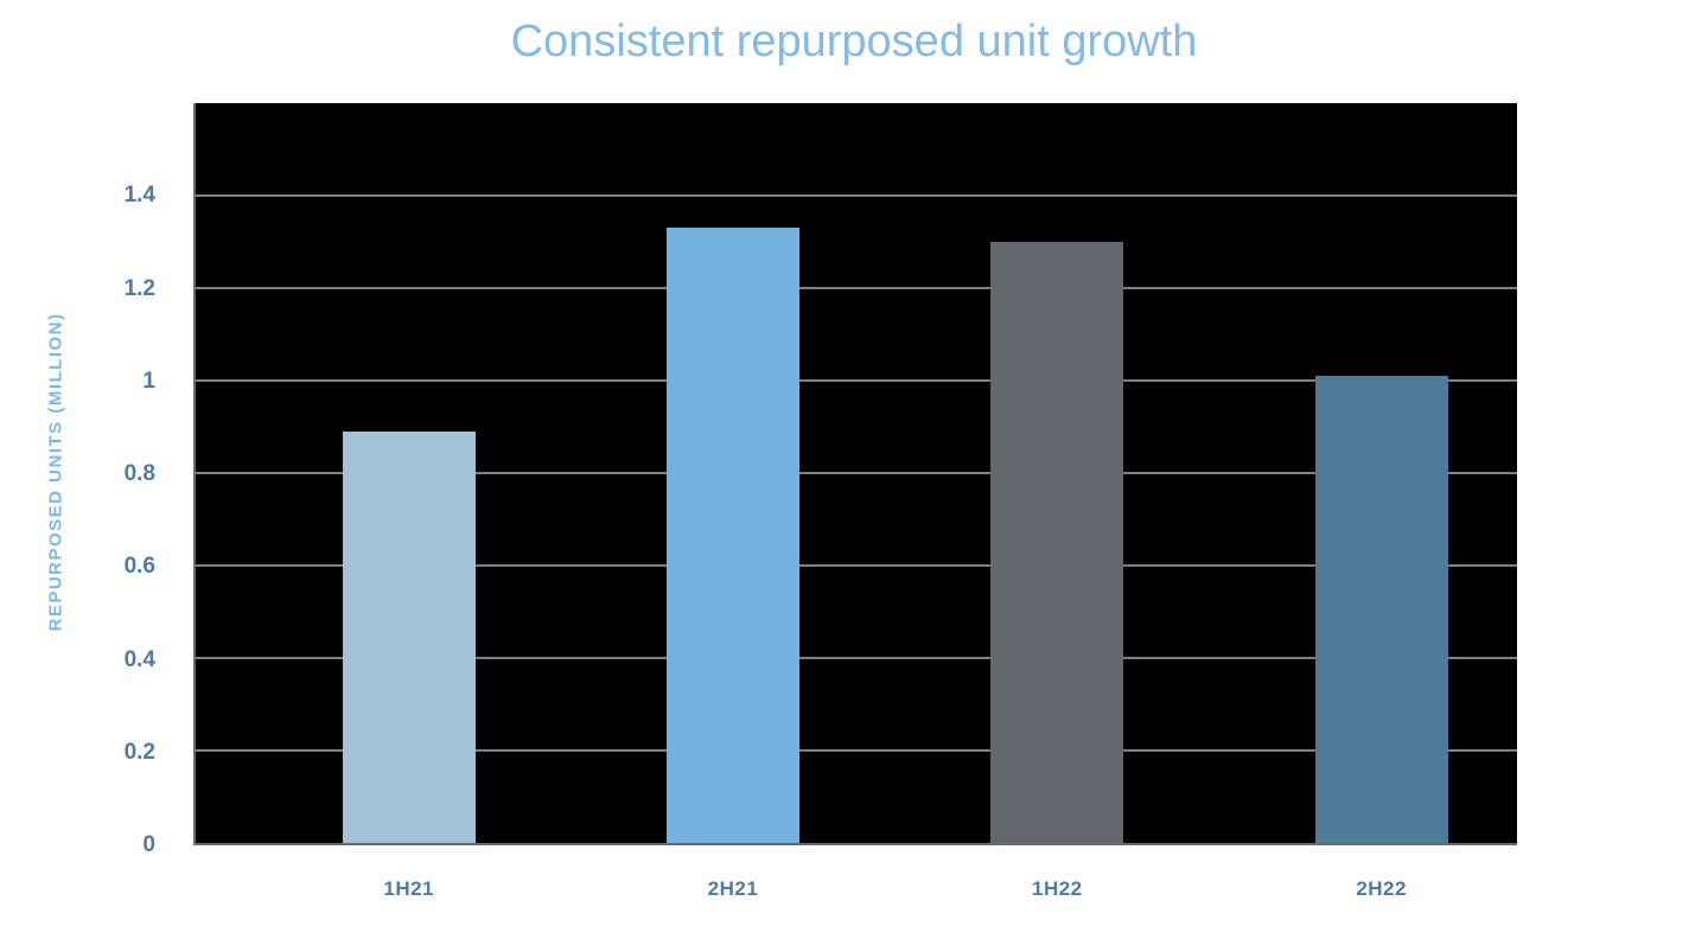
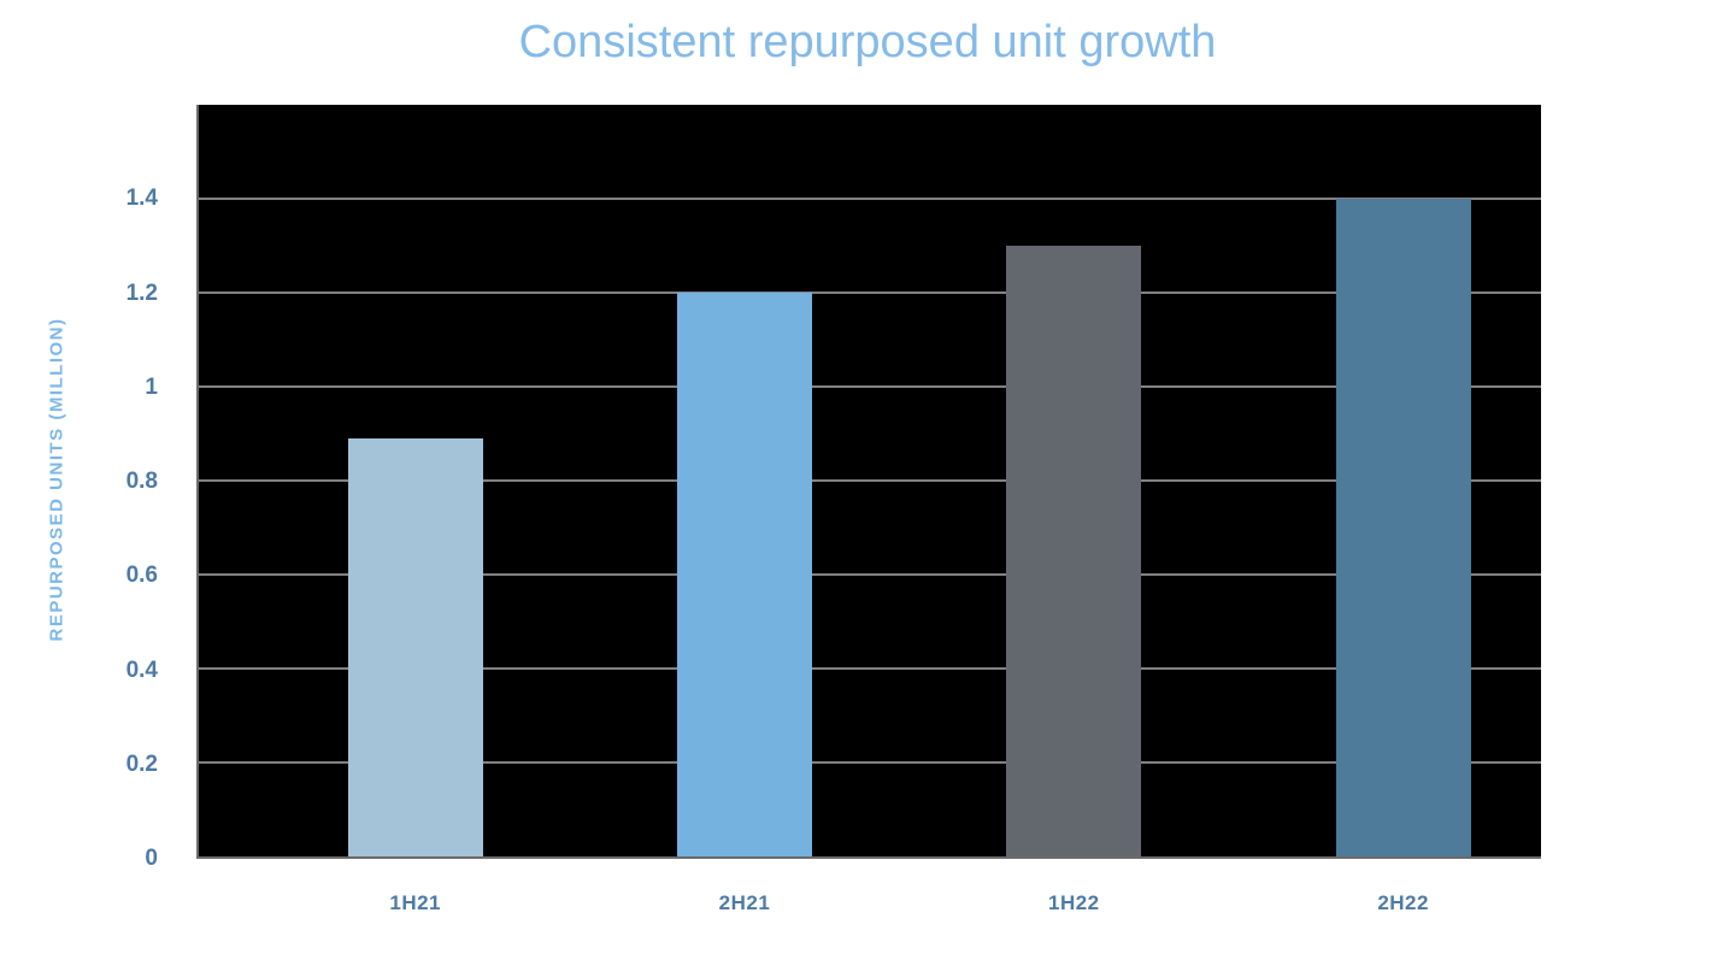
2H21: 1.33 -> 1.20
2H22: 1.01 -> 1.40
